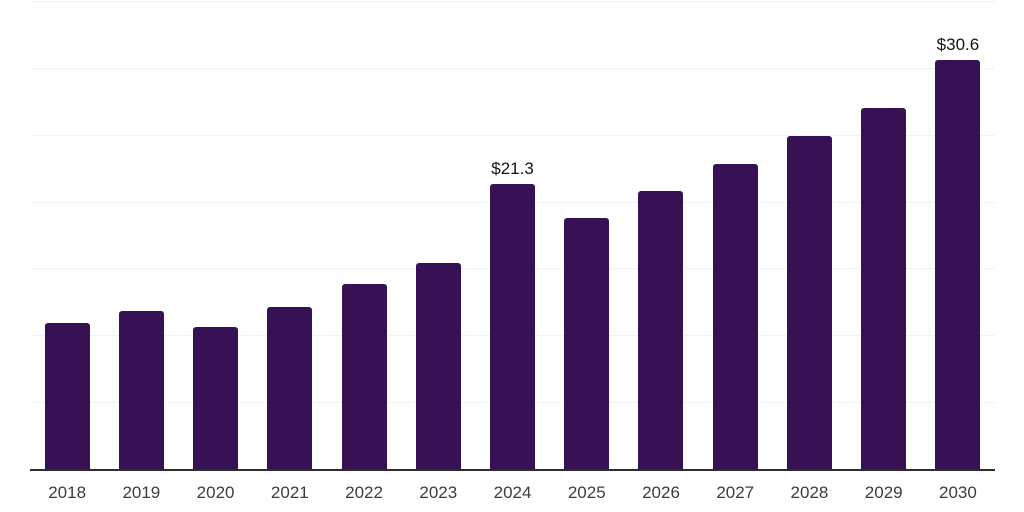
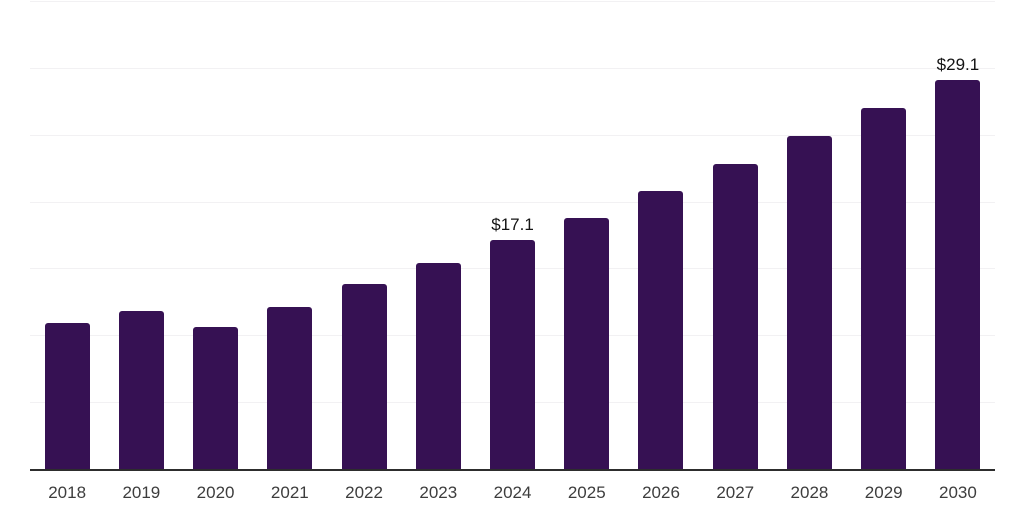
2024: $21.3 -> $17.1
2030: $30.6 -> $29.1
